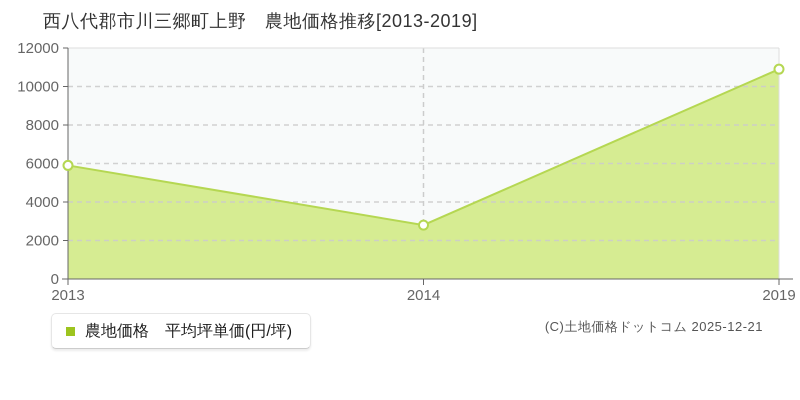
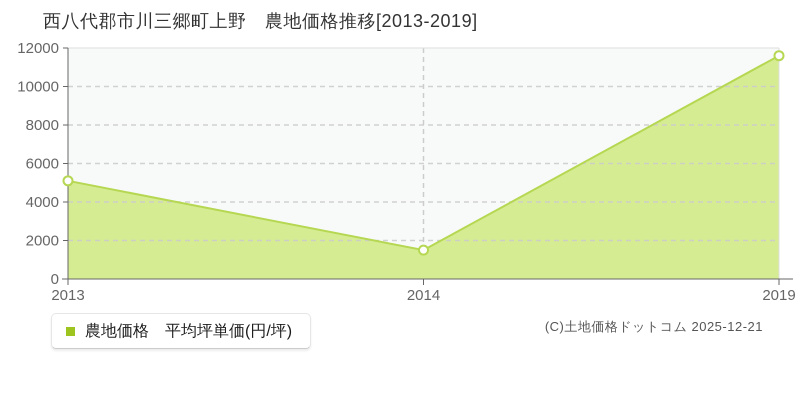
2013: 5900 -> 5100
2014: 2800 -> 1500
2019: 10900 -> 11600
